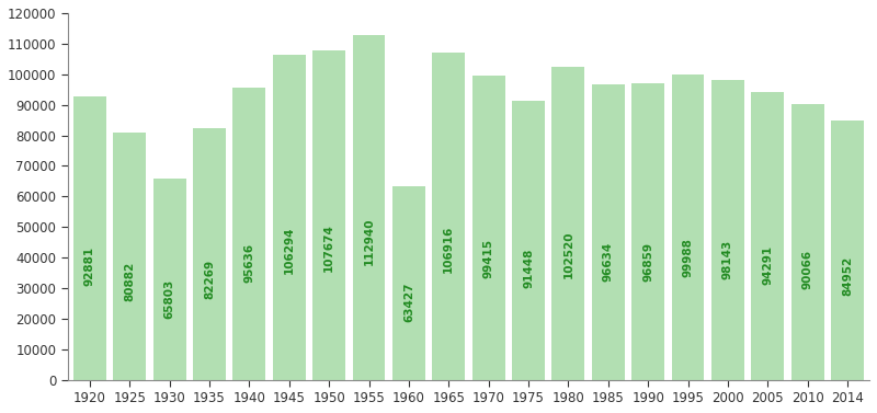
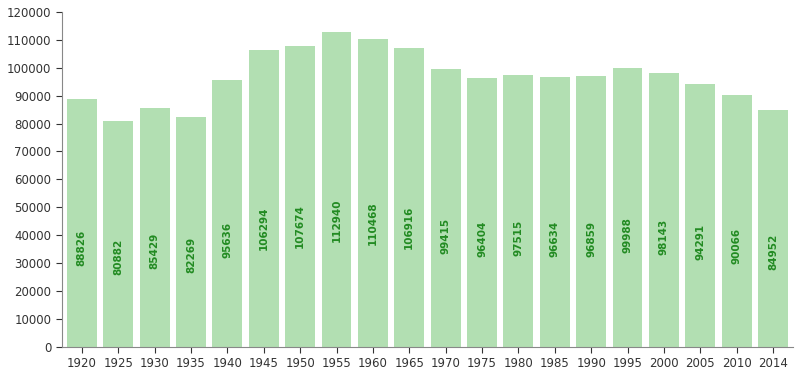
1920: 92881 -> 88826
1930: 65803 -> 85429
1960: 63427 -> 110468
1975: 91448 -> 96404
1980: 102520 -> 97515
